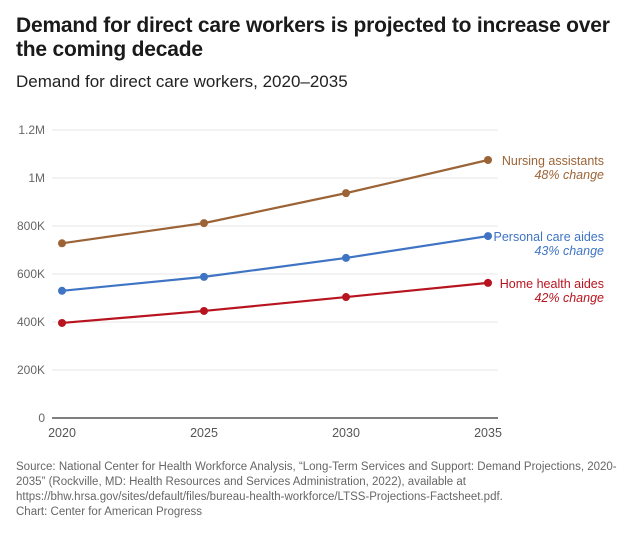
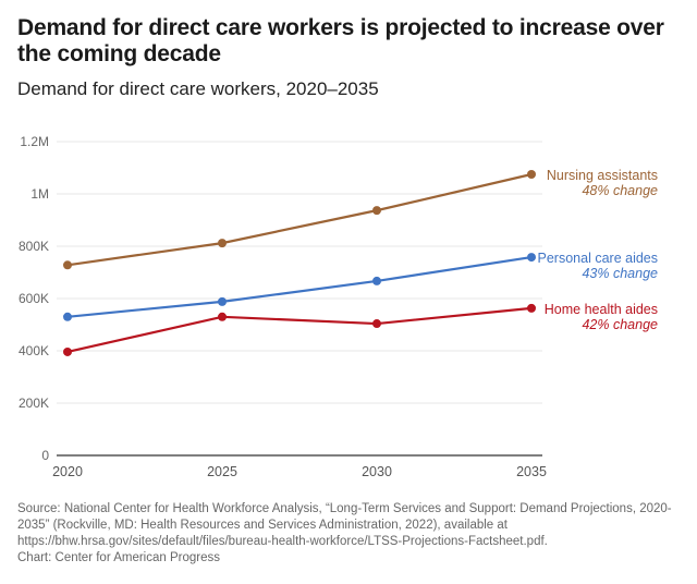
Home health aides/2025: 450K -> 530K
